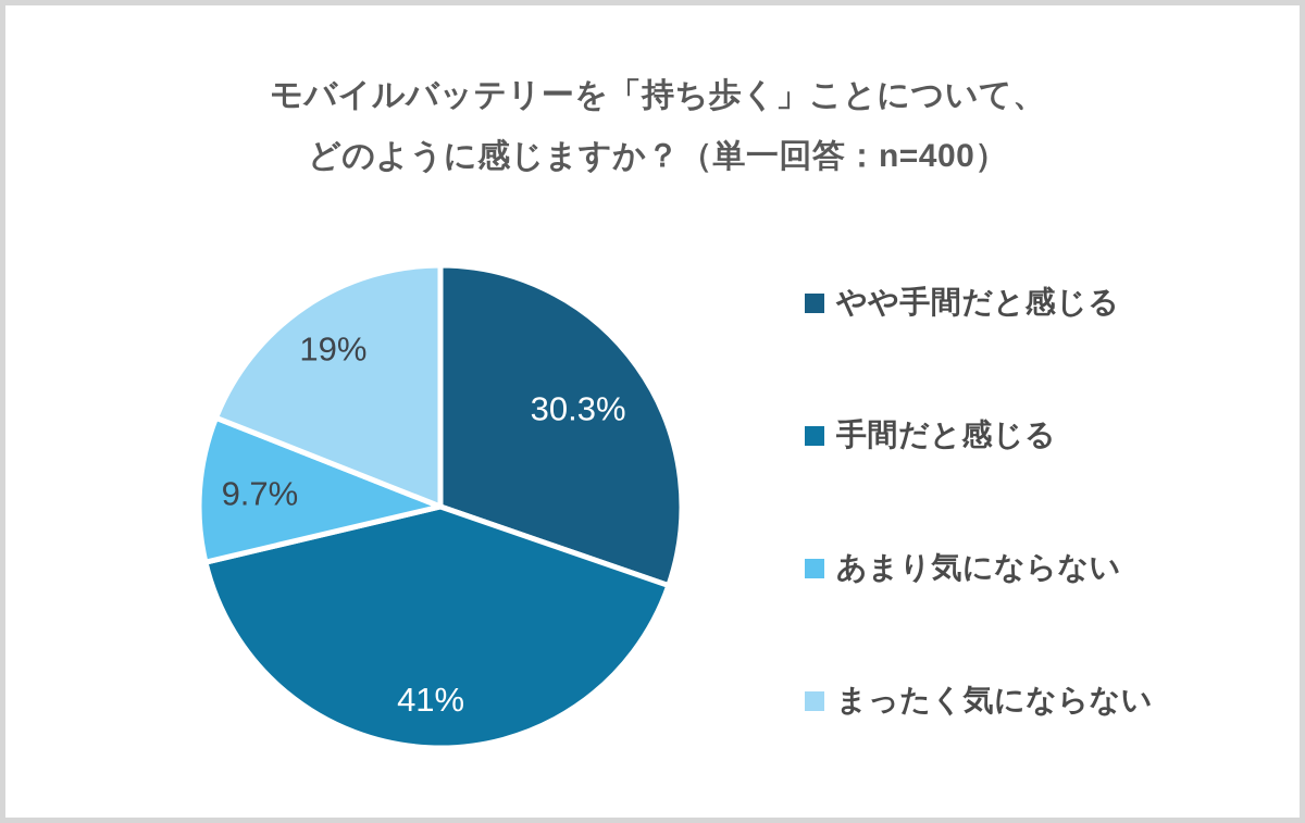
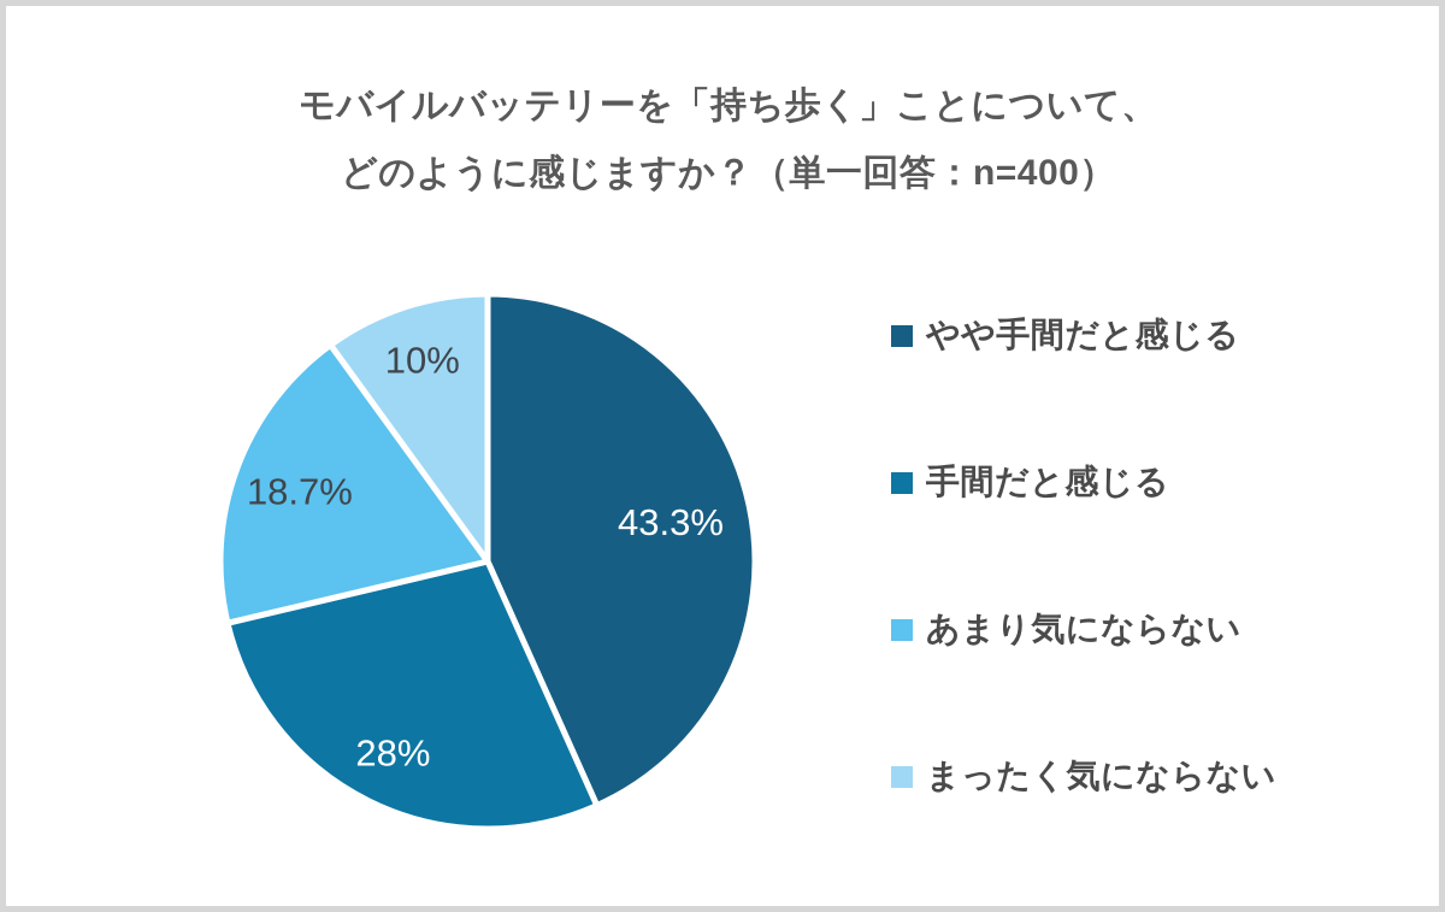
やや手間だと感じる: 30.3% -> 43.3%
手間だと感じる: 41% -> 28%
あまり気にならない: 9.7% -> 18.7%
まったく気にならない: 19% -> 10%
